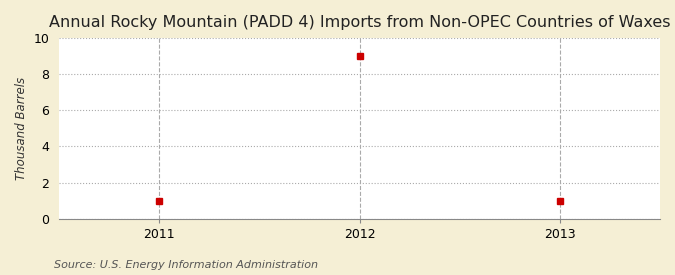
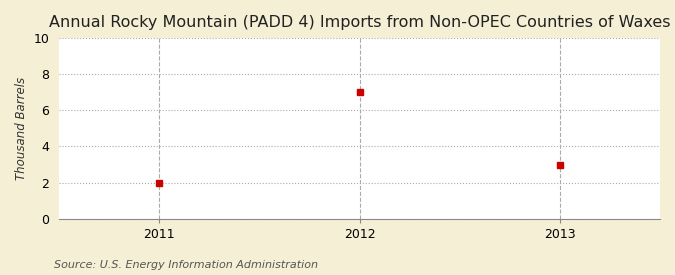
2011: 1 -> 2
2012: 9 -> 7
2013: 1 -> 3
